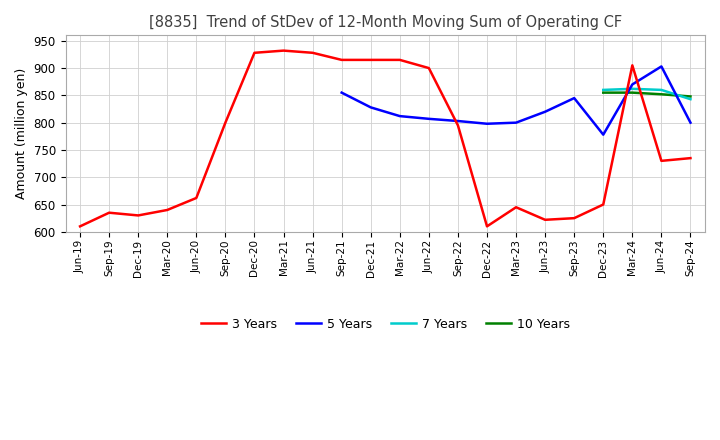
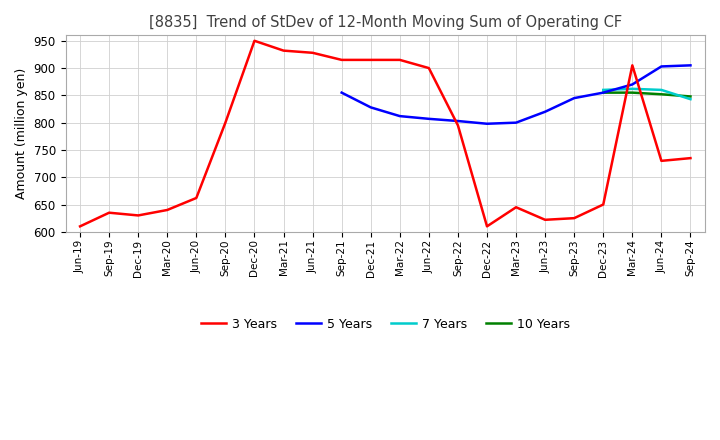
3 Years/Dec-20: 928 -> 950
5 Years/Dec-23: 778 -> 855
5 Years/Sep-24: 800 -> 905
